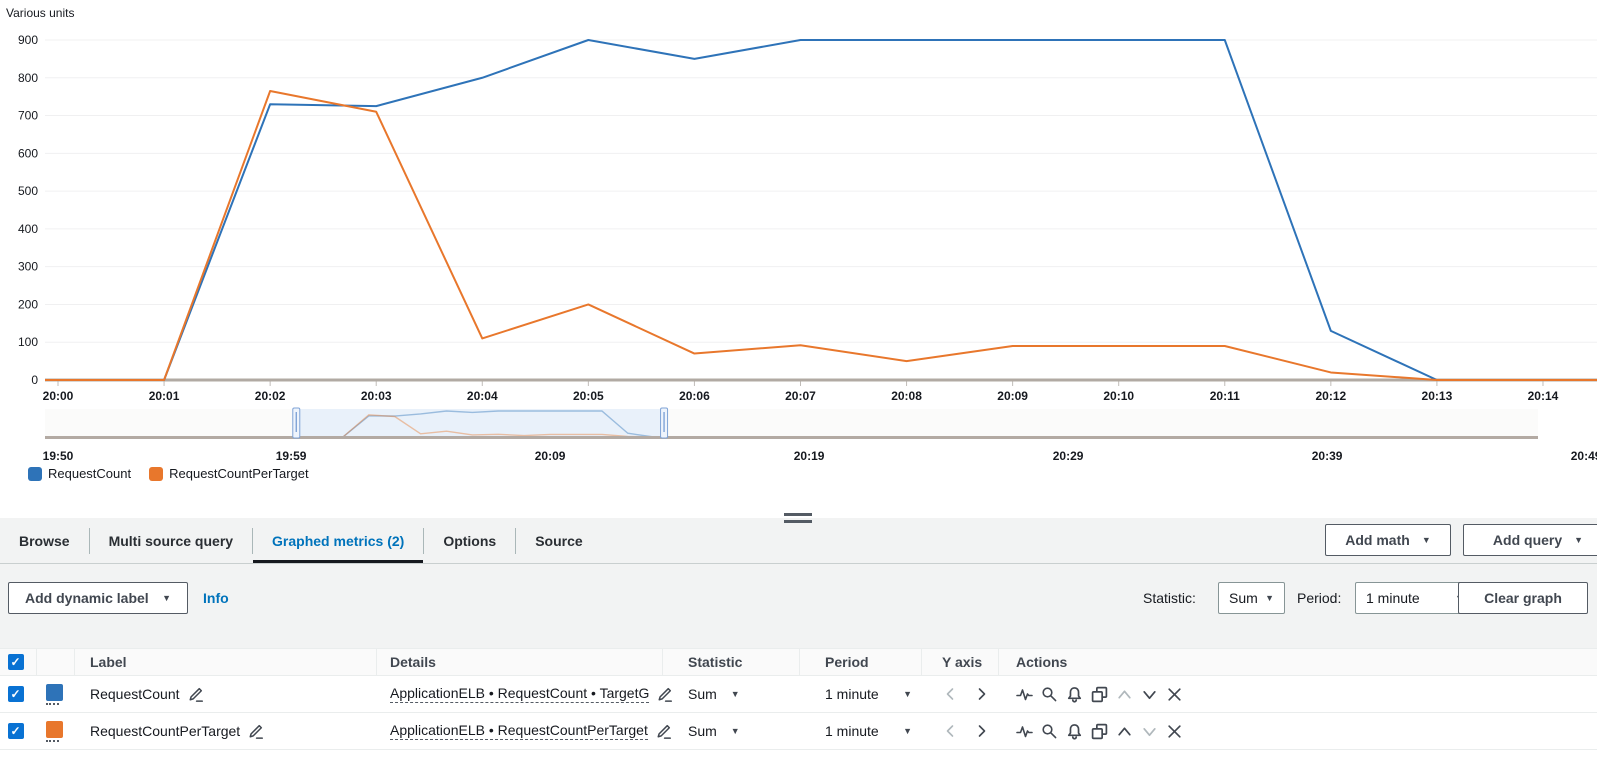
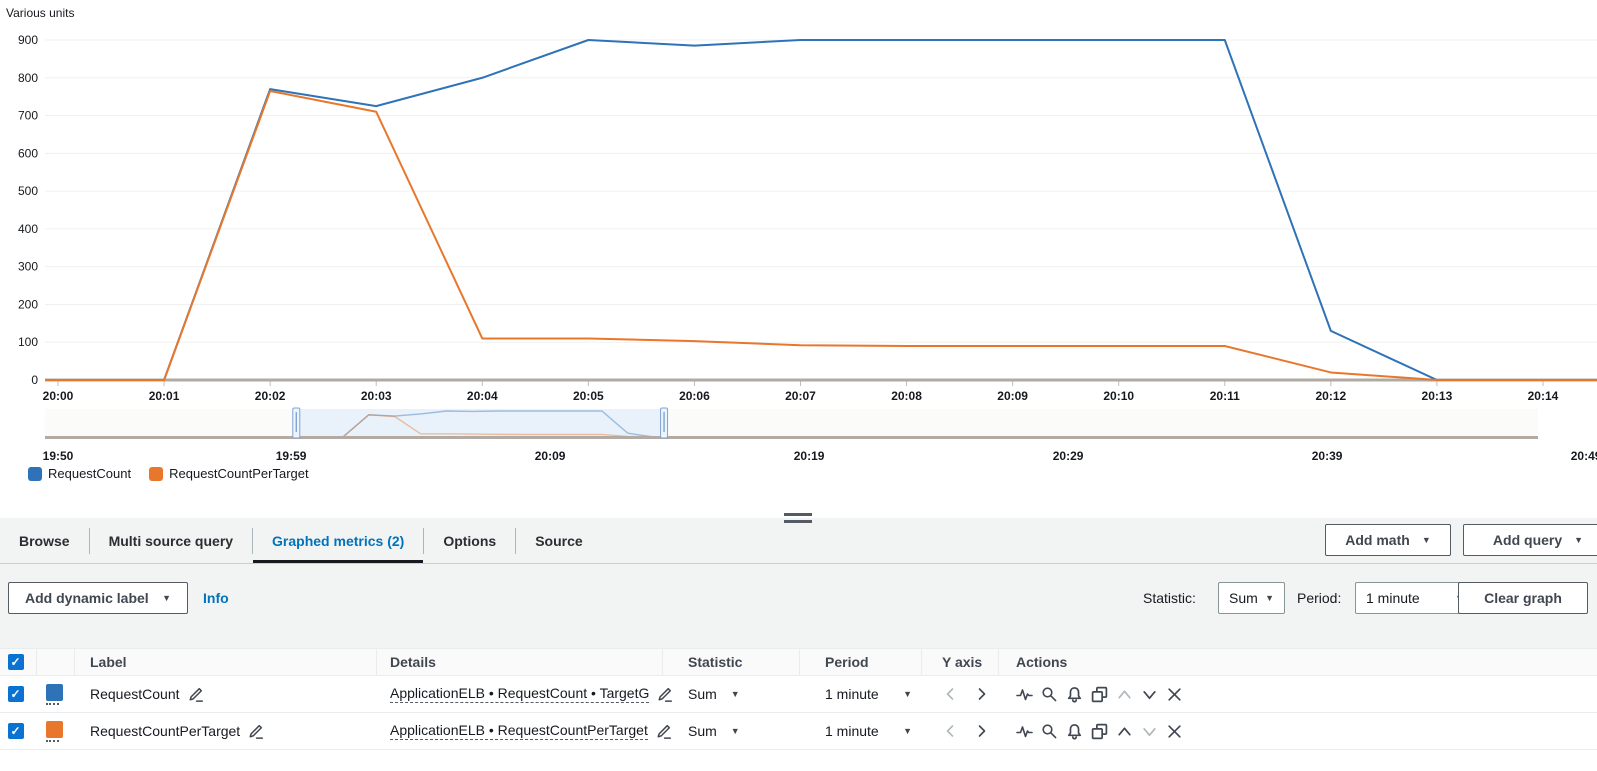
RequestCount/20:02: 730 -> 770
RequestCountPerTarget/20:05: 200 -> 110
RequestCount/20:06: 850 -> 880
RequestCountPerTarget/20:06: 70 -> 100
RequestCountPerTarget/20:08: 50 -> 90
